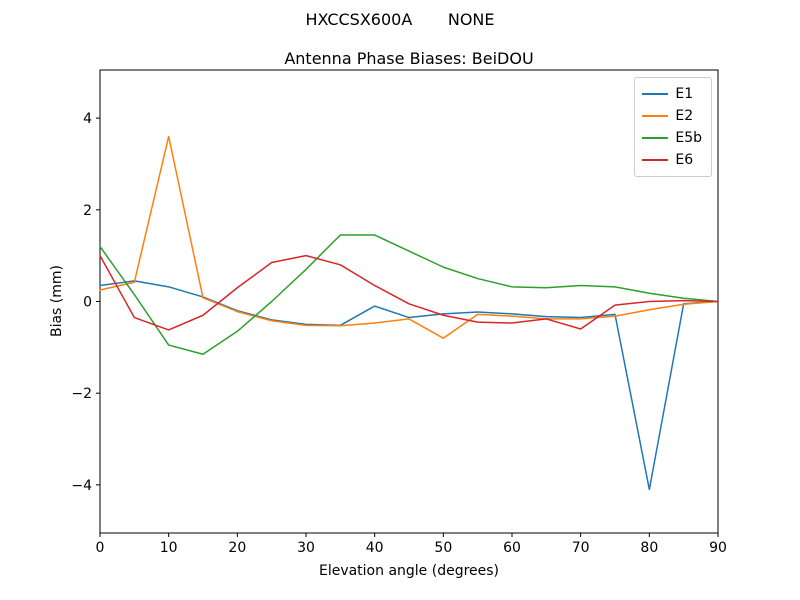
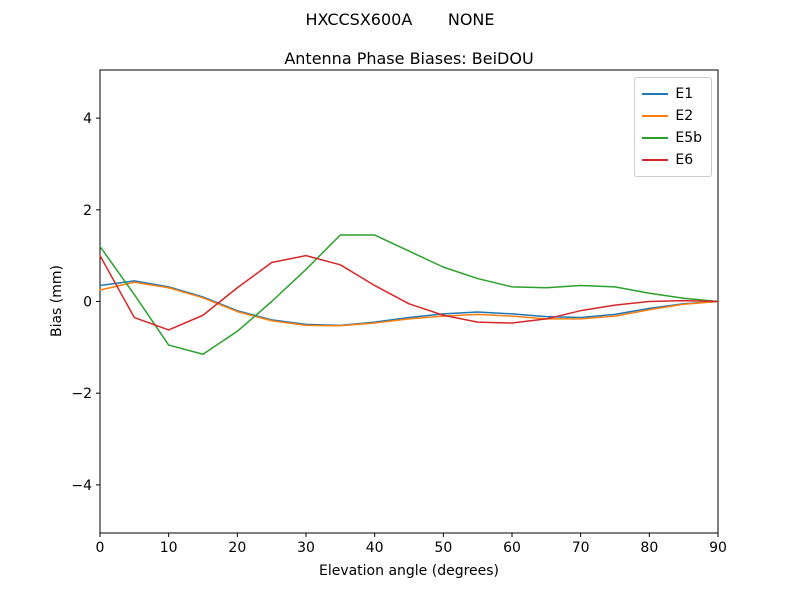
E2/10: 3.6 -> 0.3
E1/40: -0.1 -> -0.5
E2/50: -0.8 -> -0.3
E6/70: -0.6 -> -0.2
E1/80: -4.1 -> -0.1
